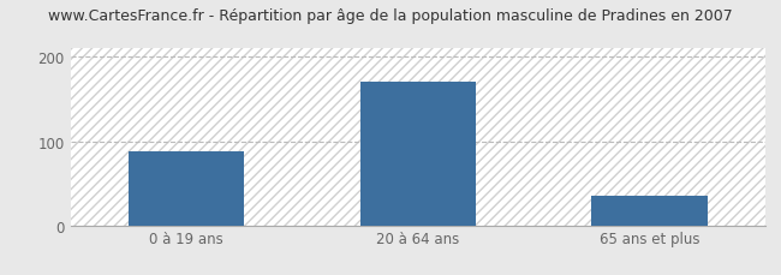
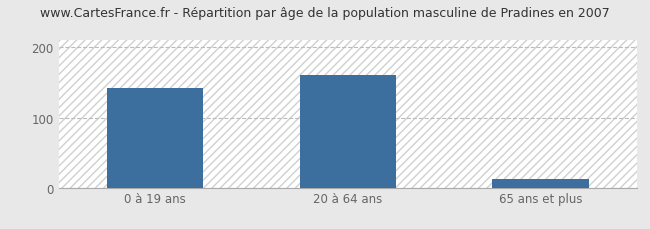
0 à 19 ans: 88 -> 142
20 à 64 ans: 170 -> 160
65 ans et plus: 35 -> 12
